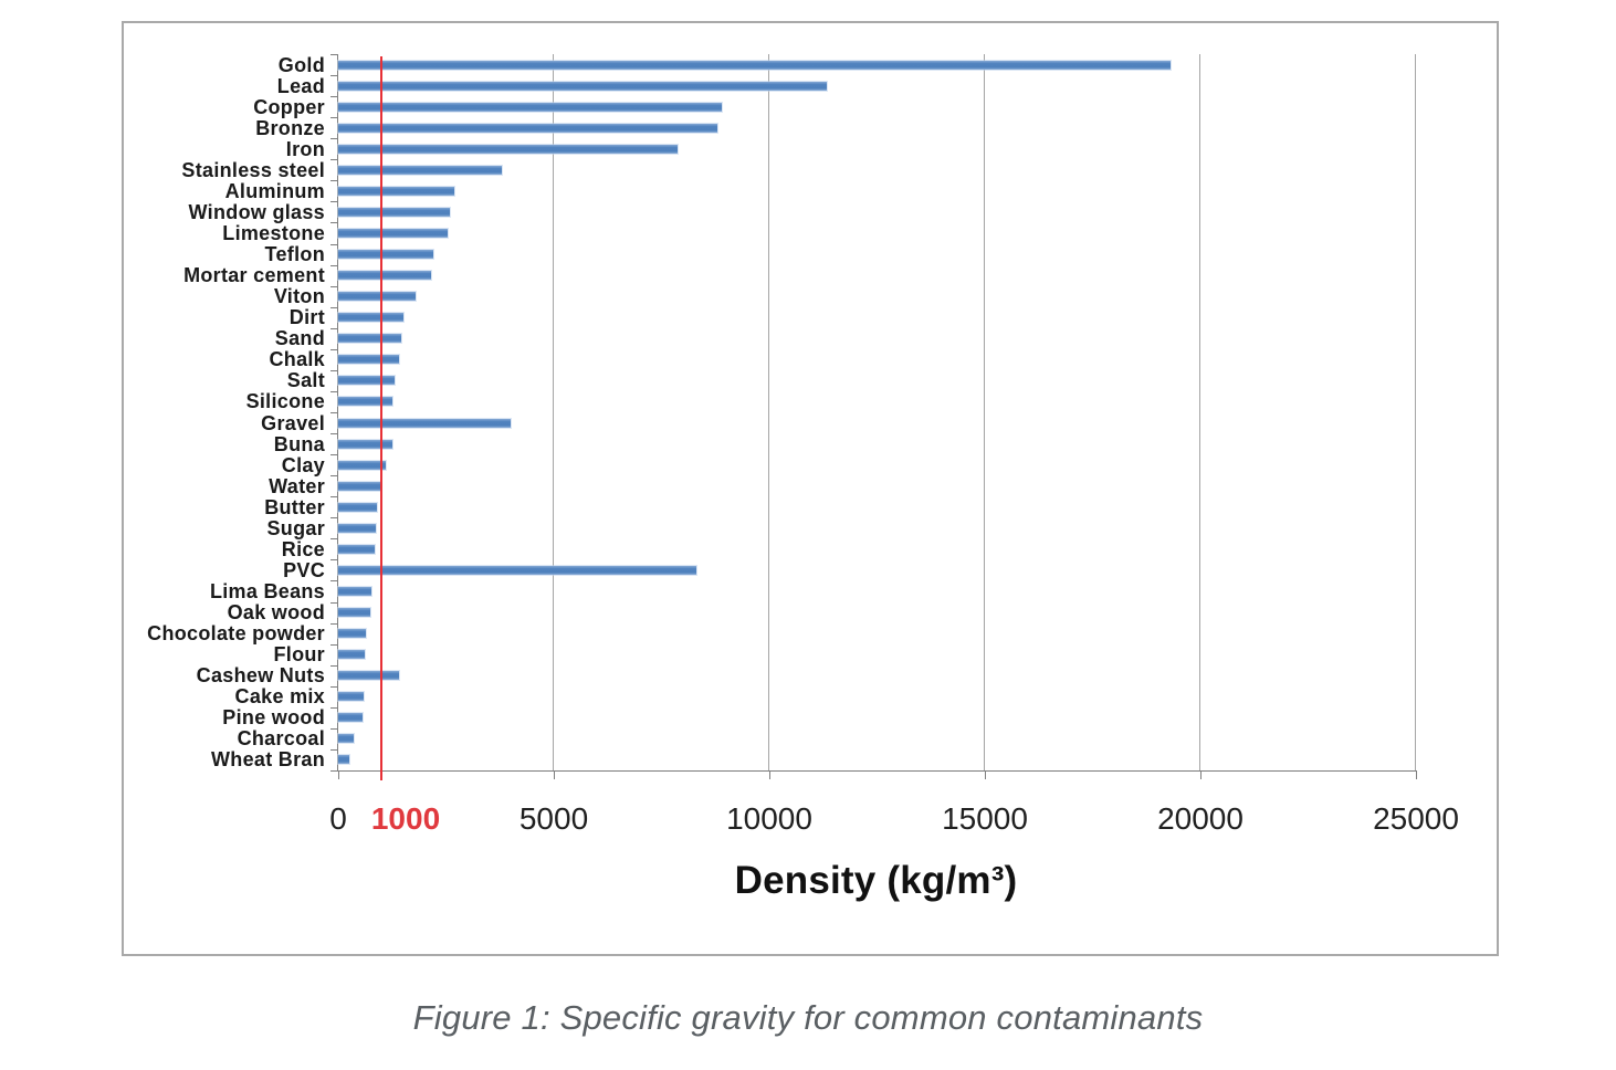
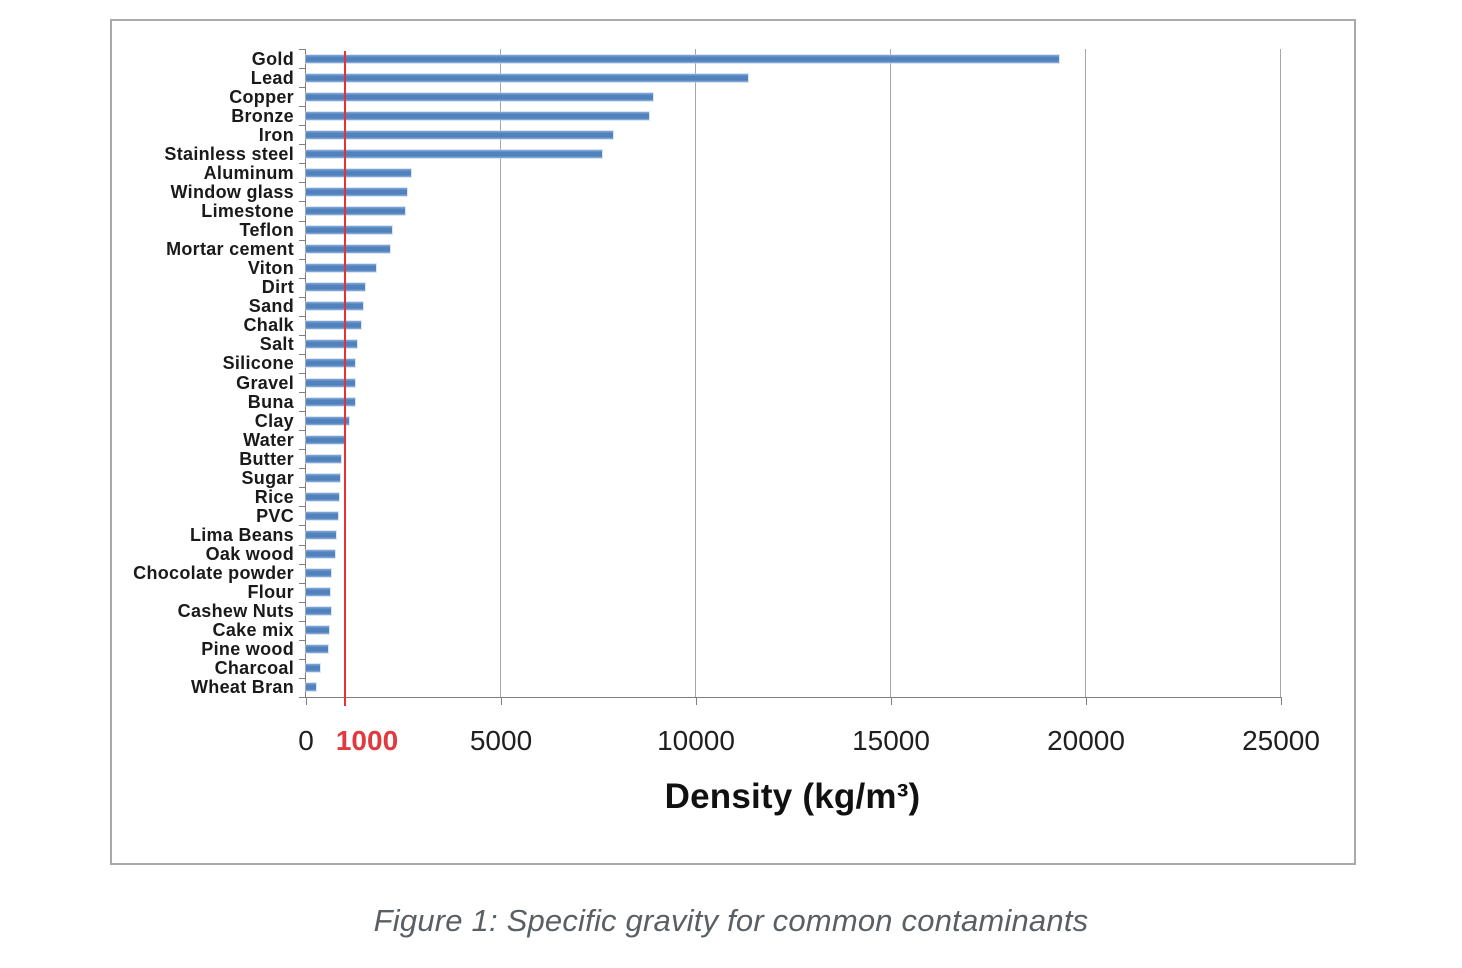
Stainless steel: 3800 -> 7600
Gravel: 4000 -> 1200
PVC: 8300 -> 800
Cashew Nuts: 1400 -> 600
